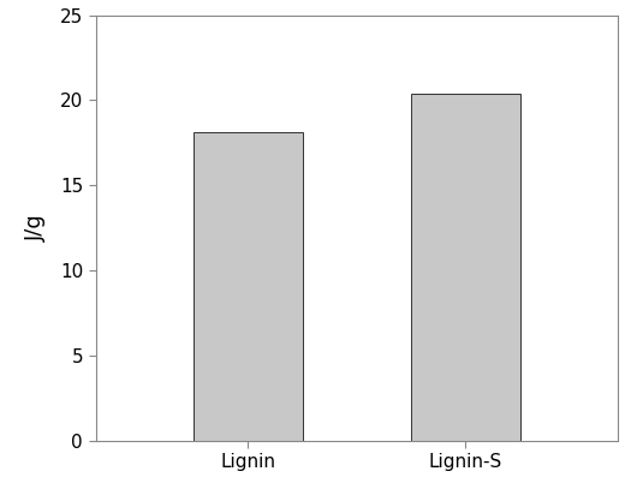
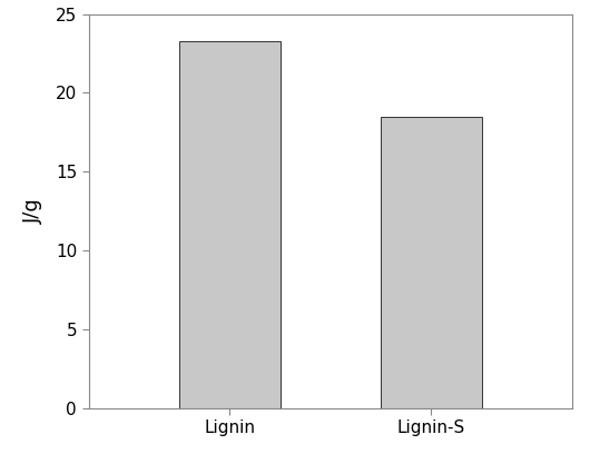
Lignin: 18.1 -> 23.3
Lignin-S: 20.4 -> 18.5
